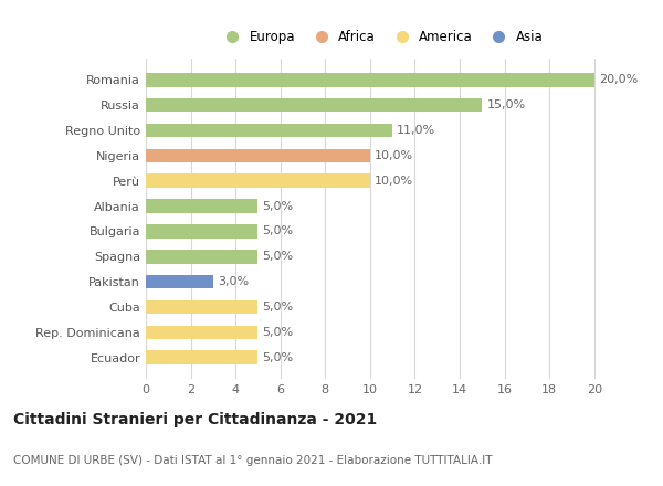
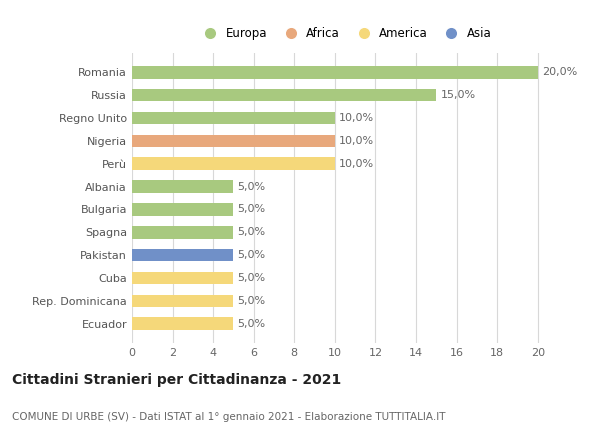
Regno Unito: 11,0% -> 10,0%
Pakistan: 3,0% -> 5,0%
